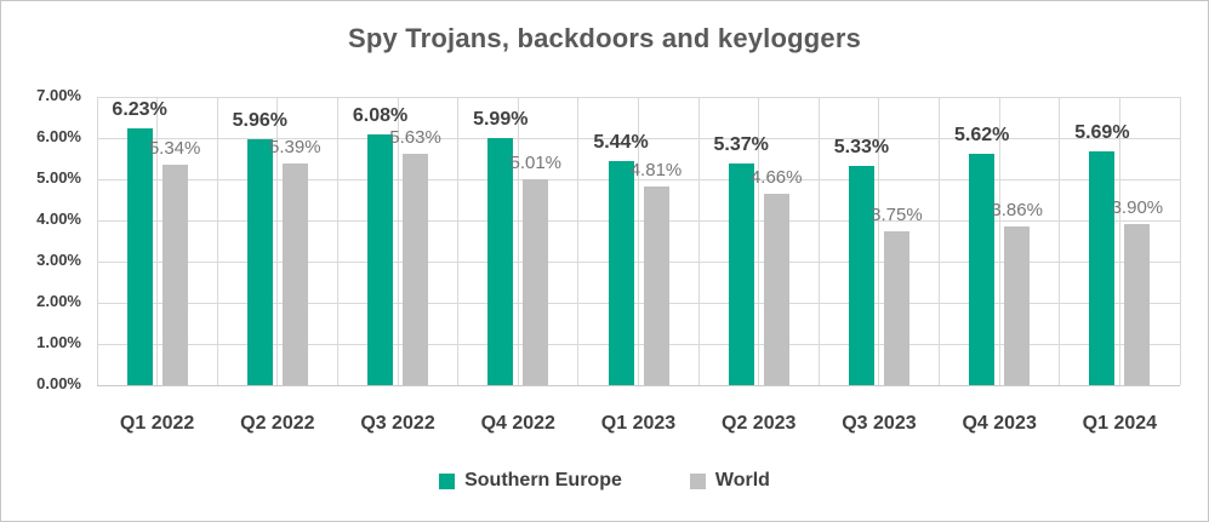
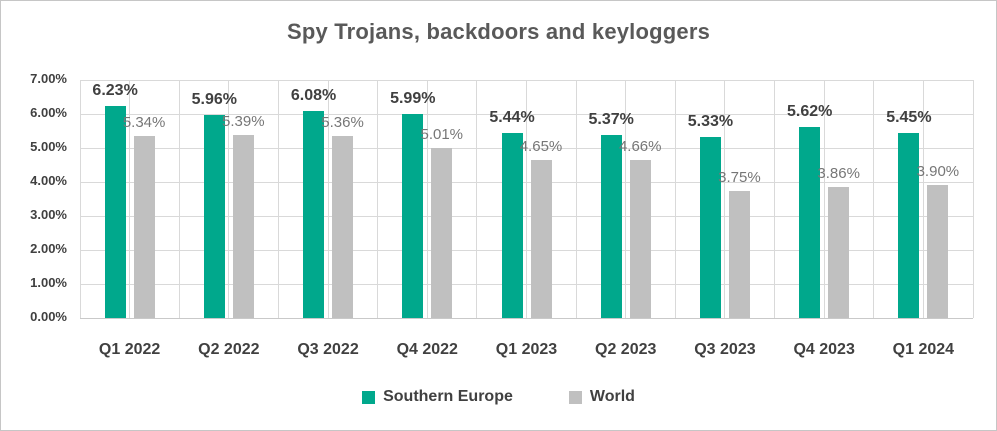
World/Q3 2022: 5.63% -> 5.36%
World/Q1 2023: 4.81% -> 4.65%
Southern Europe/Q1 2024: 5.69% -> 5.45%
